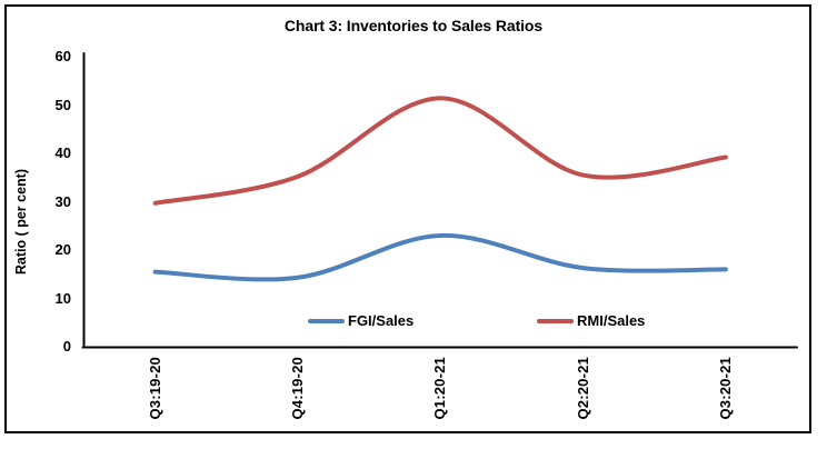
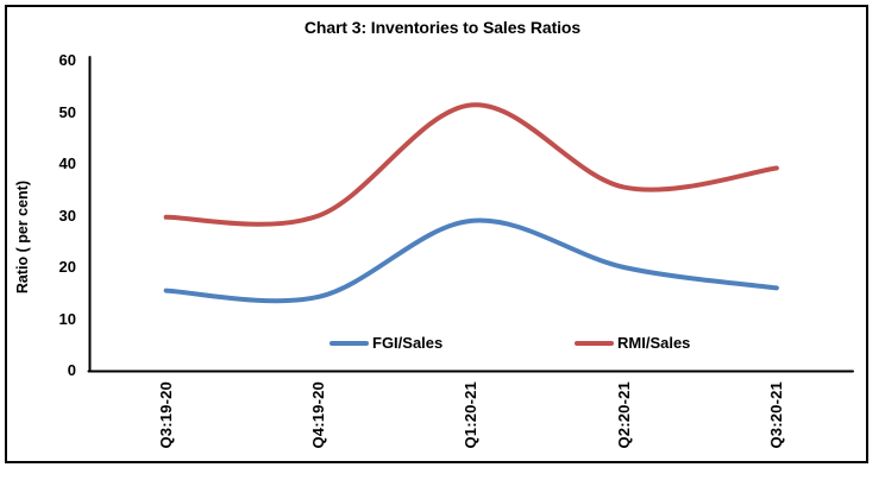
RMI/Sales/Q4:19-20: 35 -> 30
FGI/Sales/Q1:20-21: 23 -> 29
FGI/Sales/Q2:20-21: 16 -> 20
